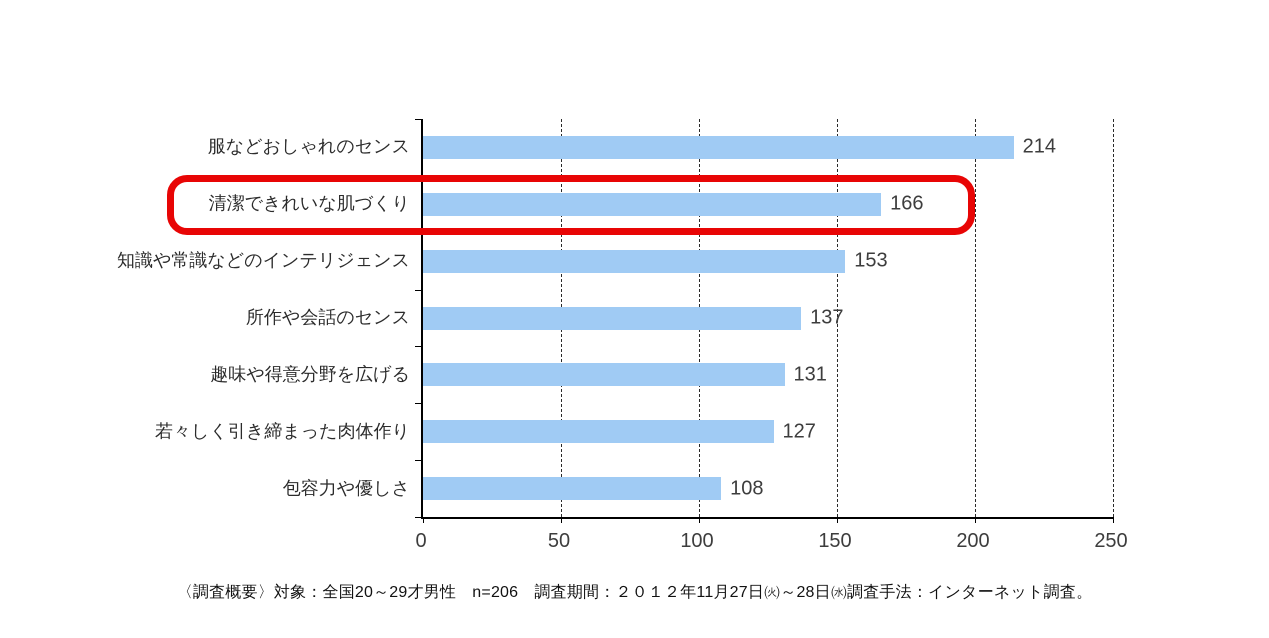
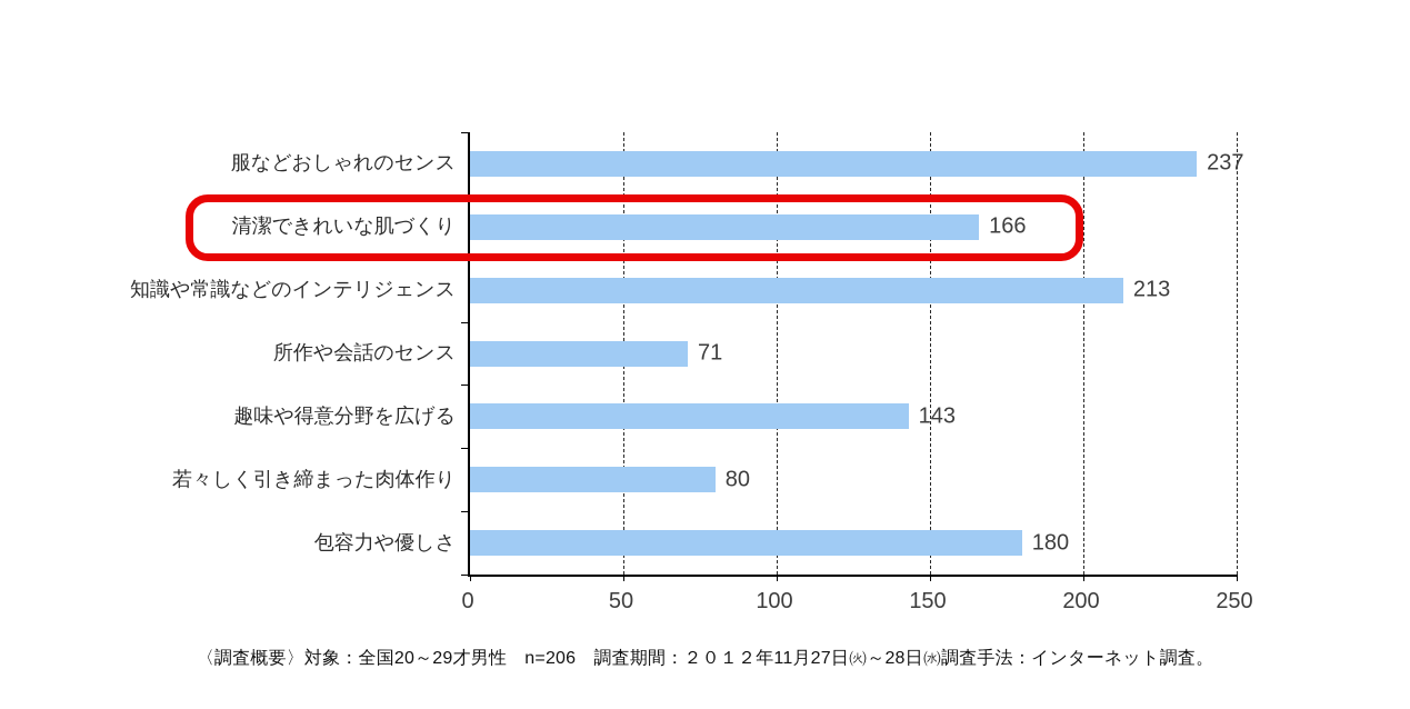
服などおしゃれのセンス: 214 -> 237
知識や常識などのインテリジェンス: 153 -> 213
所作や会話のセンス: 137 -> 71
趣味や得意分野を広げる: 131 -> 143
若々しく引き締まった肉体作り: 127 -> 80
包容力や優しさ: 108 -> 180
